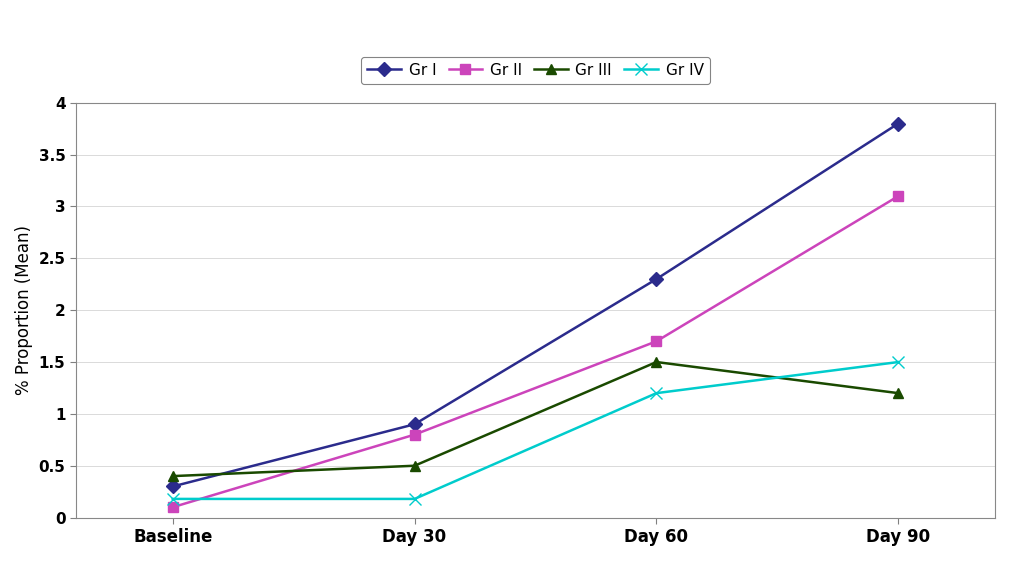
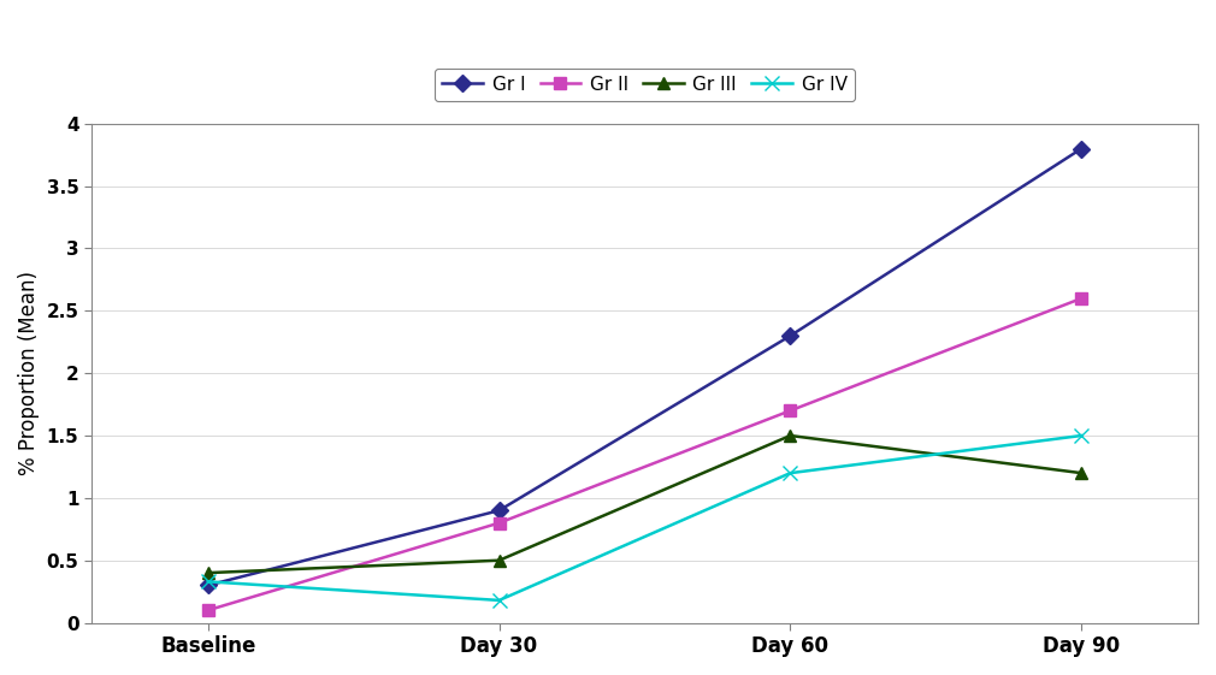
Gr IV/Baseline: 0.18 -> 0.33
Gr II/Day 90: 3.1 -> 2.6
